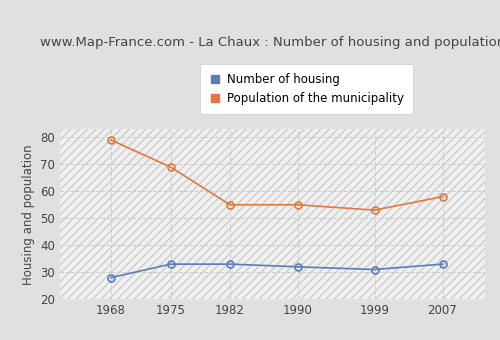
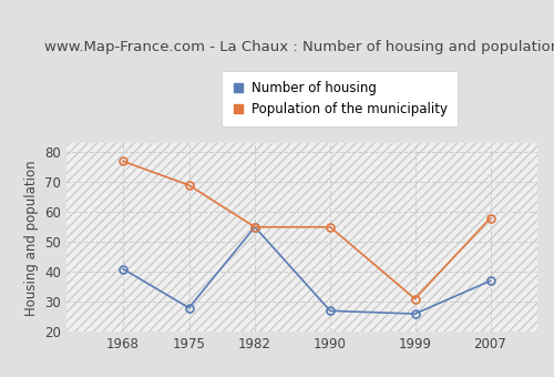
Number of housing/1968: 28 -> 41
Population of the municipality/1968: 79 -> 77
Number of housing/1975: 33 -> 28
Number of housing/1982: 33 -> 55
Number of housing/1990: 32 -> 27
Number of housing/1999: 31 -> 26
Population of the municipality/1999: 53 -> 31
Number of housing/2007: 33 -> 37
